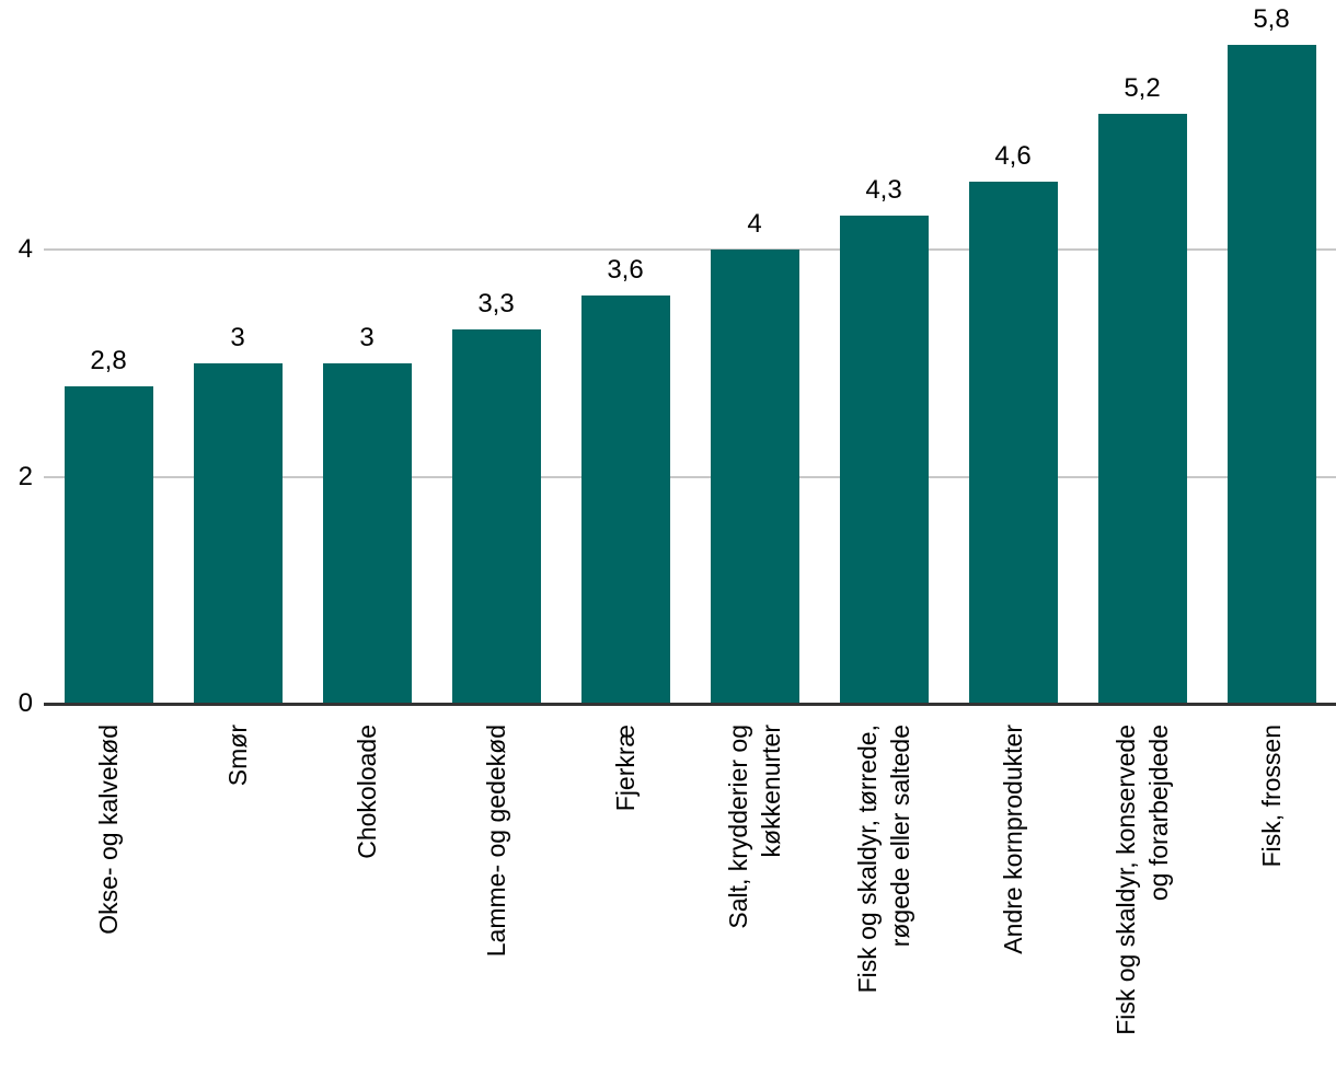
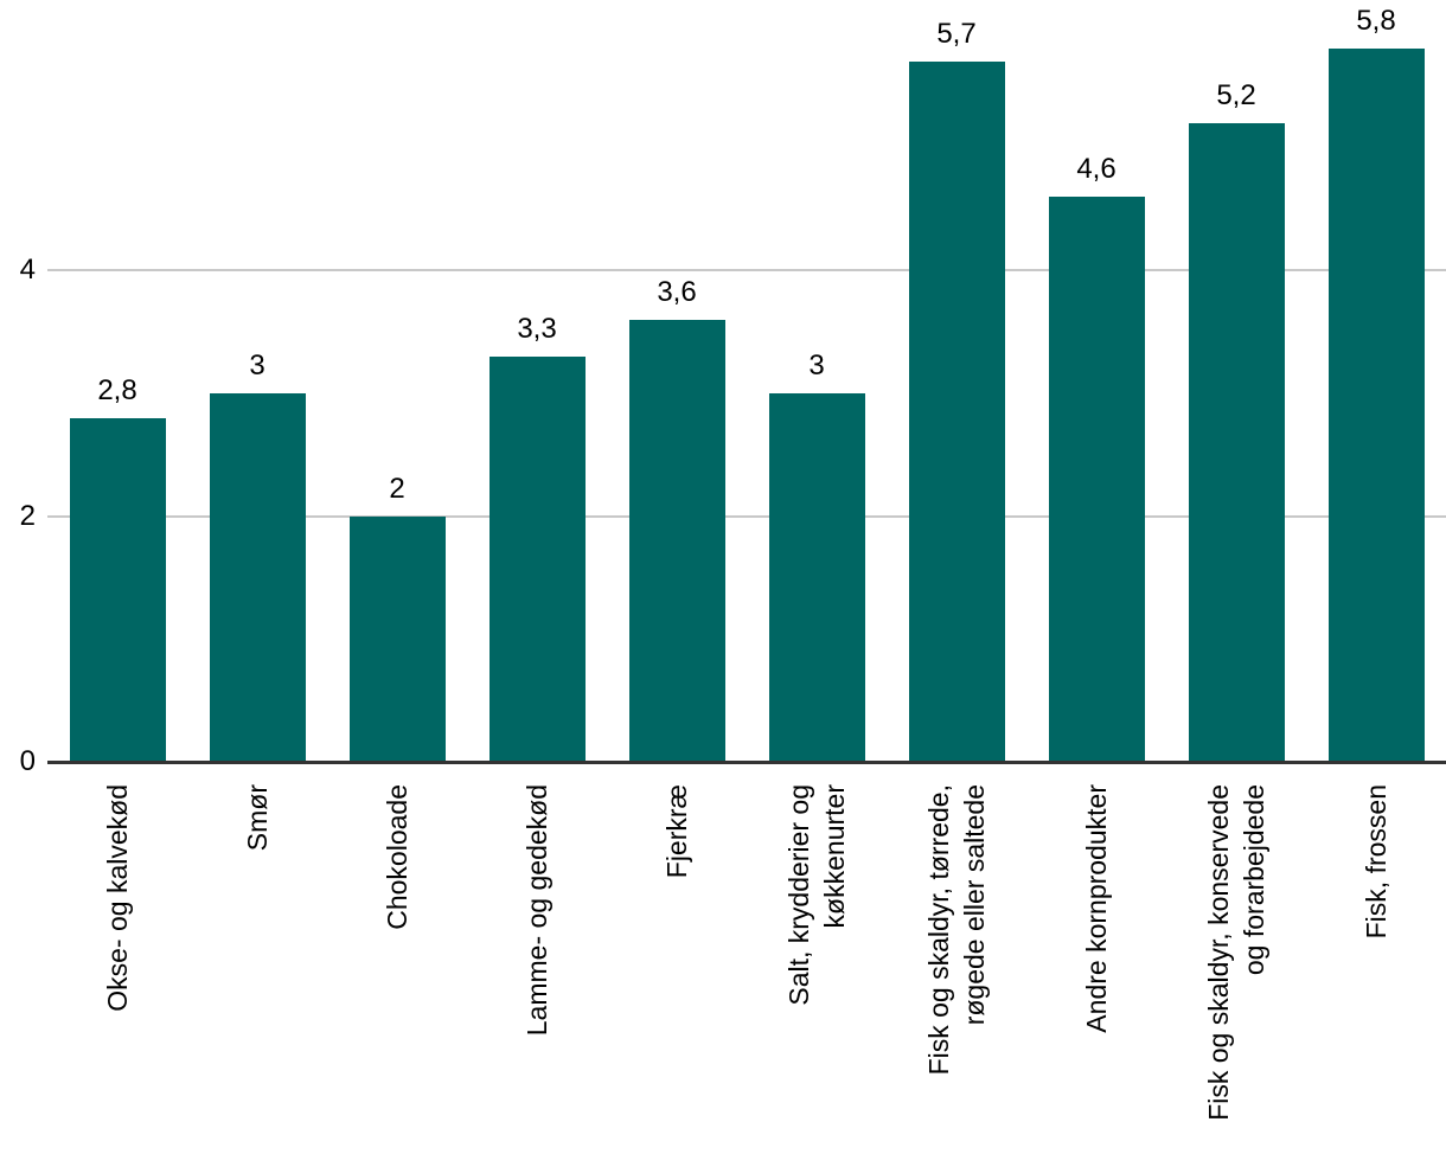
Chokoloade: 3 -> 2
Salt, krydderier og køkkenurter: 4 -> 3
Fisk og skaldyr, tørrede, røgede eller saltede: 4,3 -> 5,7
